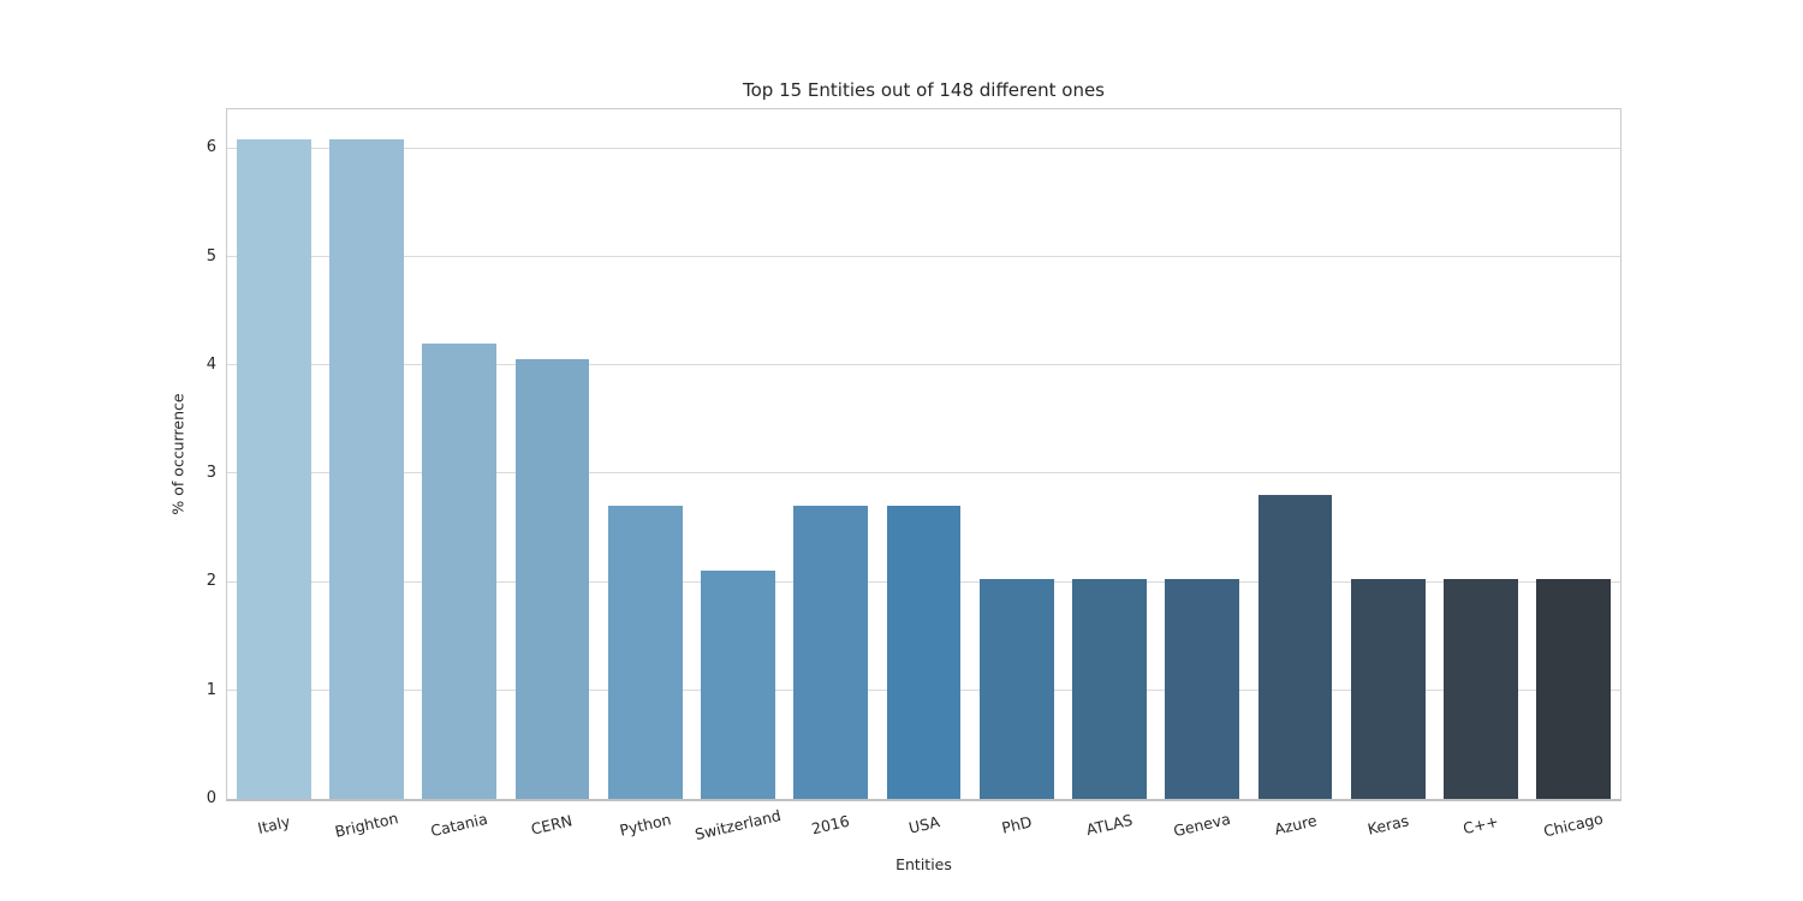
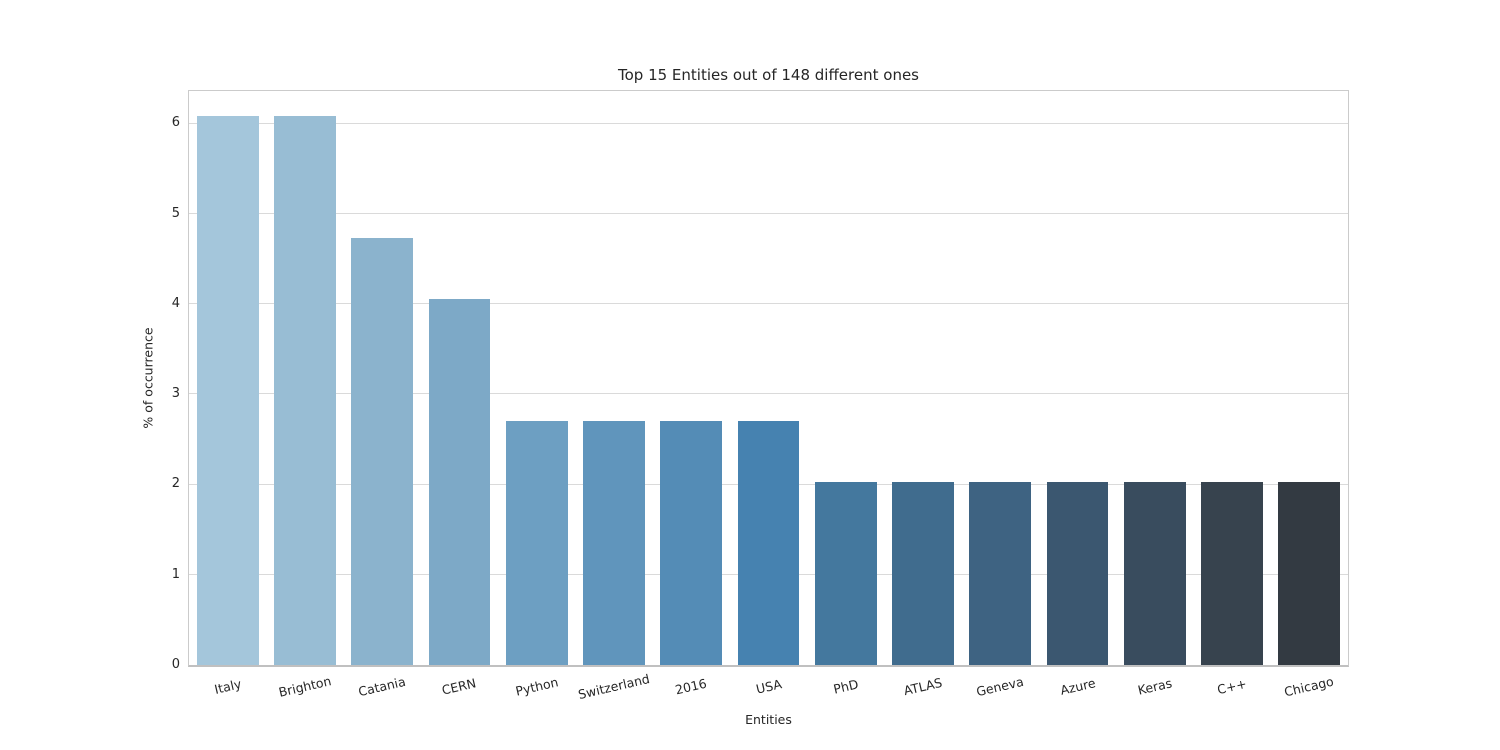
Catania: 4.2 -> 4.7
Switzerland: 2.1 -> 2.7
Azure: 2.8 -> 2.0
